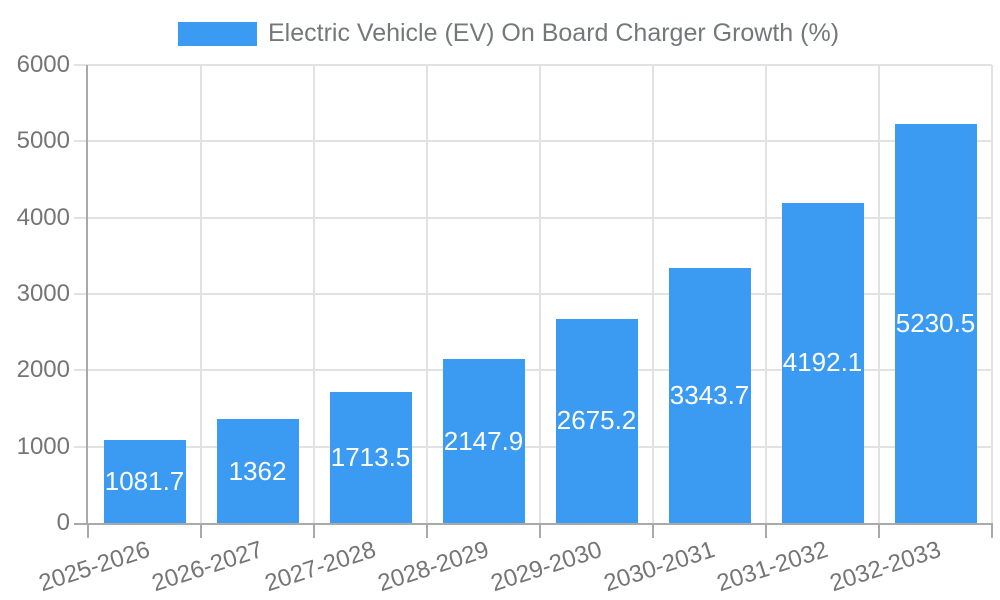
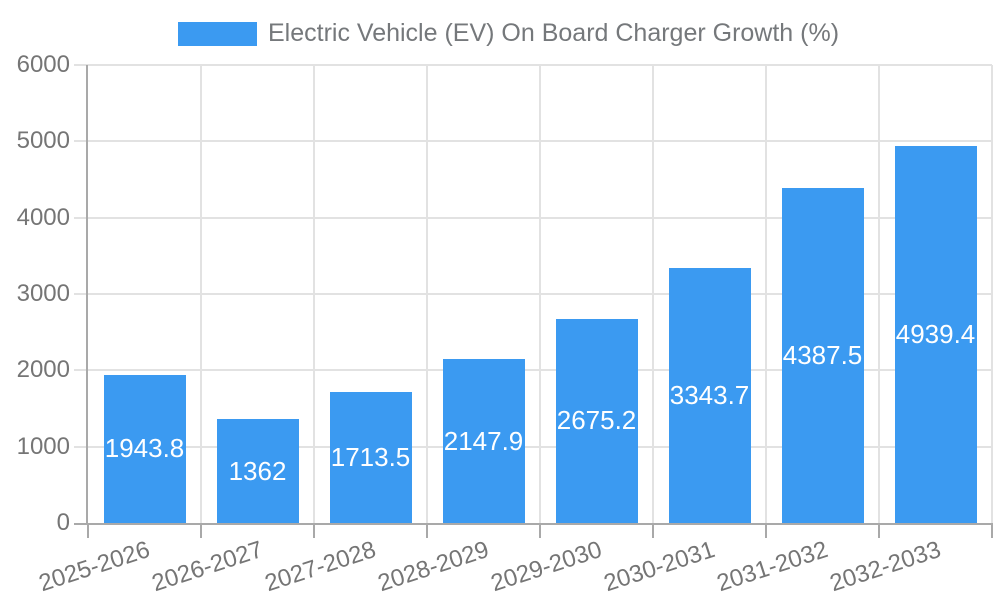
2025-2026: 1081.7 -> 1943.8
2031-2032: 4192.1 -> 4387.5
2032-2033: 5230.5 -> 4939.4
